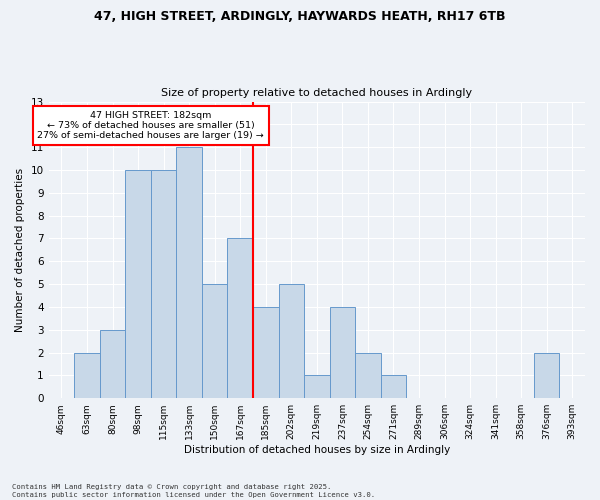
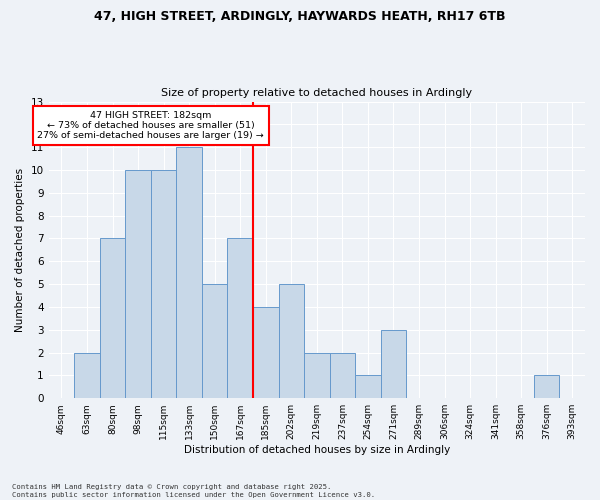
80sqm: 3 -> 7
219sqm: 1 -> 2
237sqm: 4 -> 2
254sqm: 2 -> 1
271sqm: 1 -> 3
376sqm: 2 -> 1
